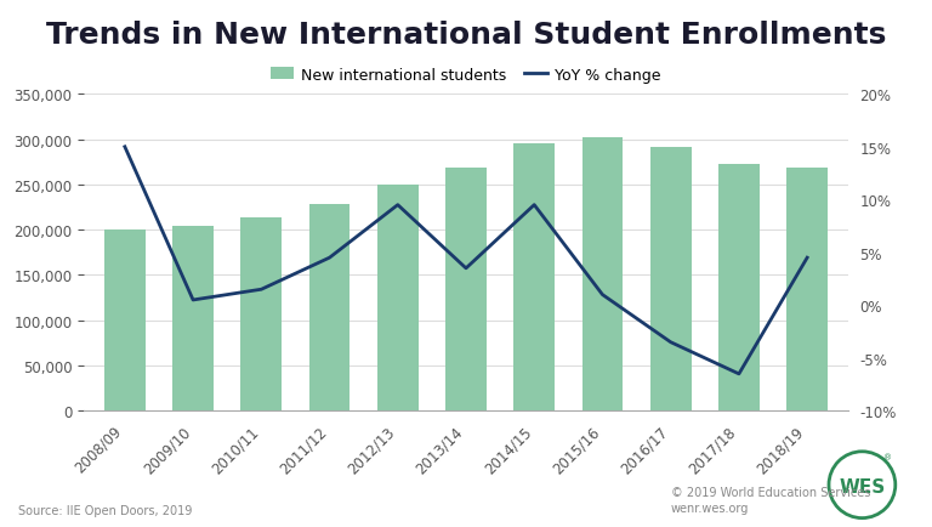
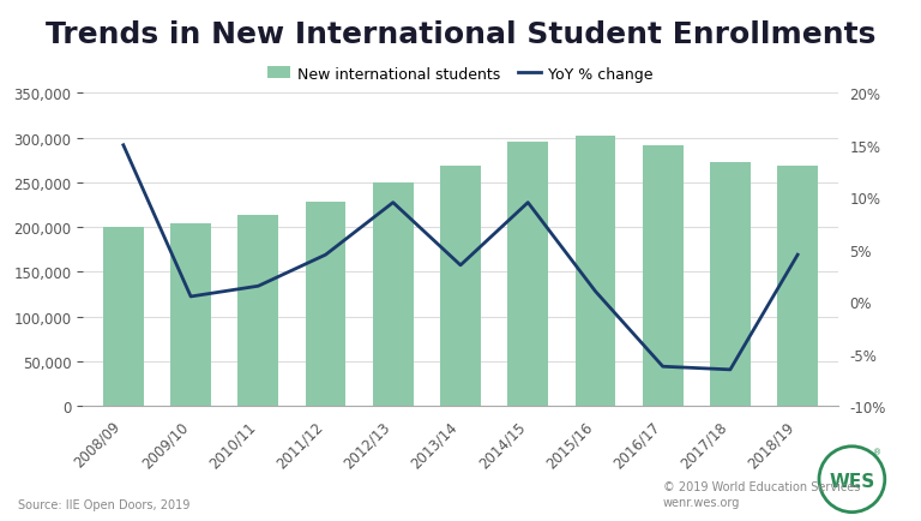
YoY % change/2016/17: -3.5% -> -6.2%
